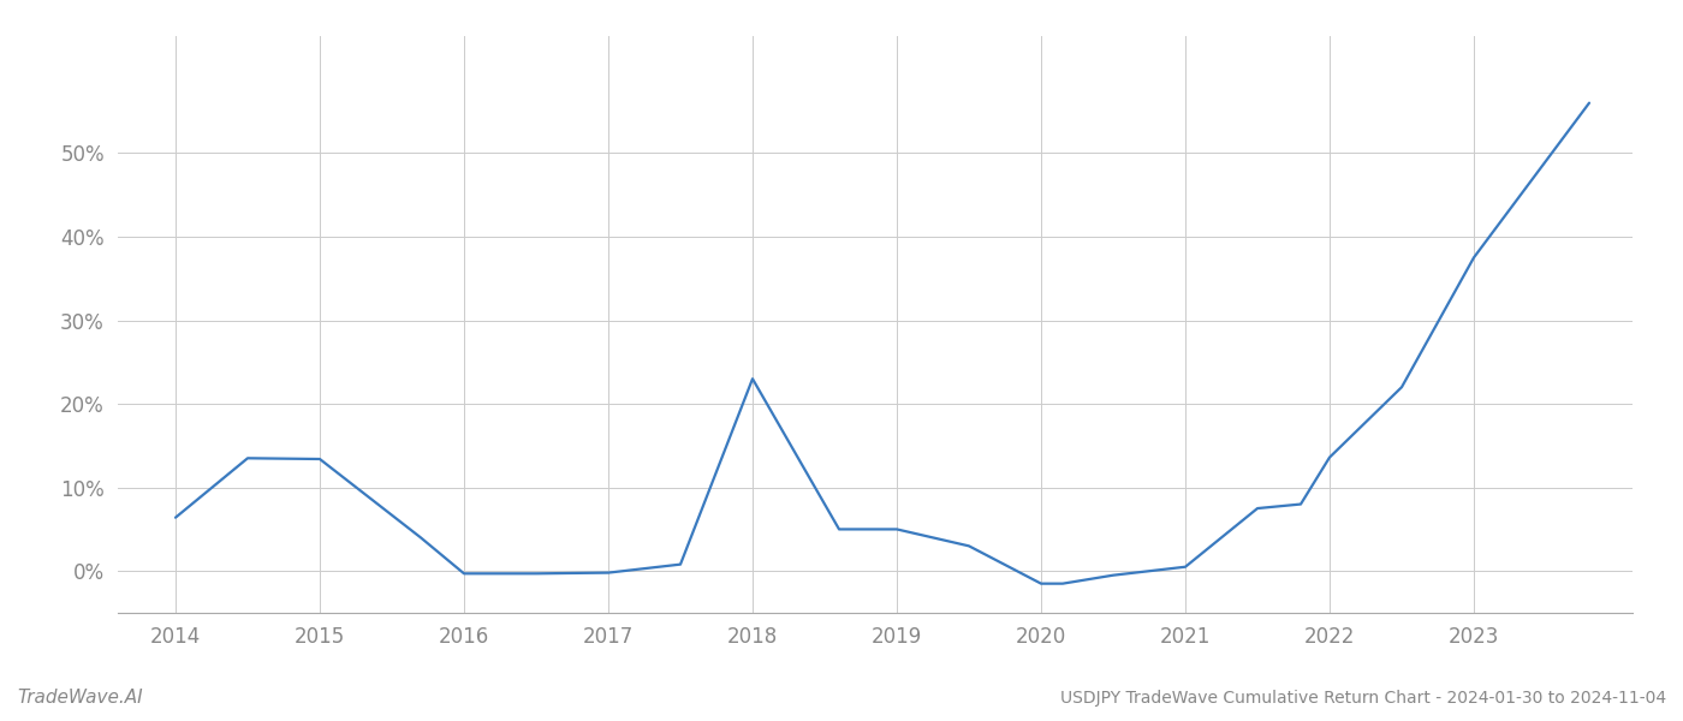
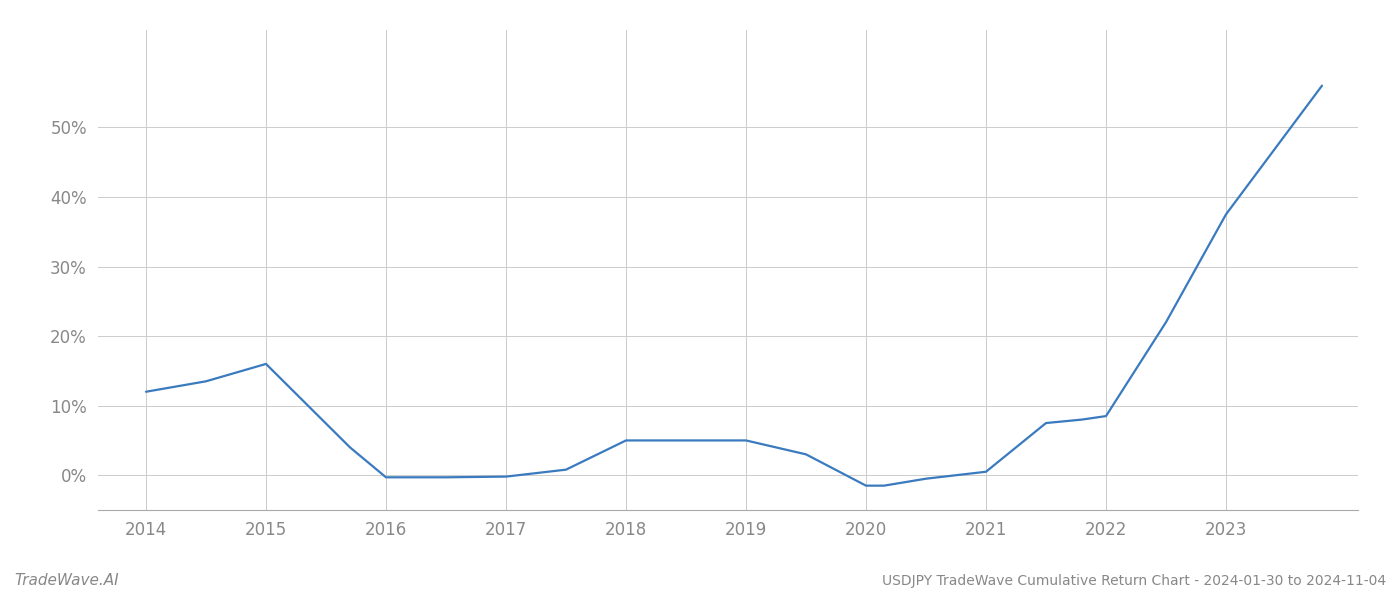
2014: 6.4% -> 12.0%
2015: 13.4% -> 16.0%
2018: 23.0% -> 5.0%
2022: 13.6% -> 8.5%
